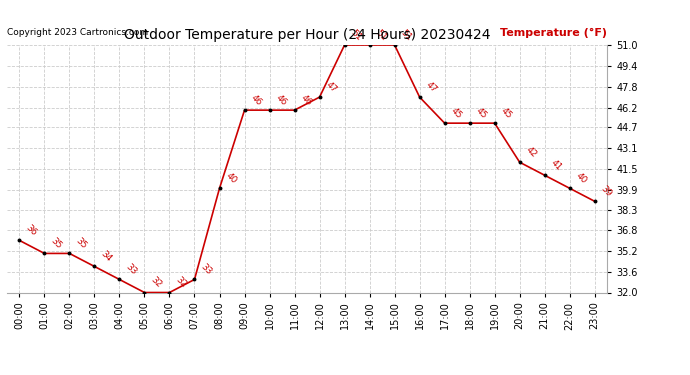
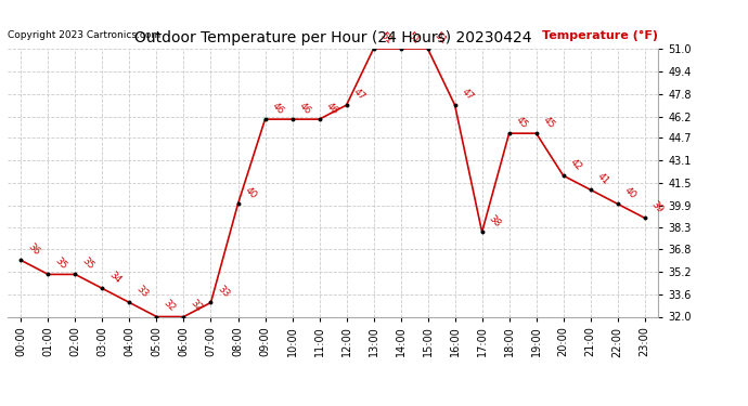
17:00: 45 -> 38
